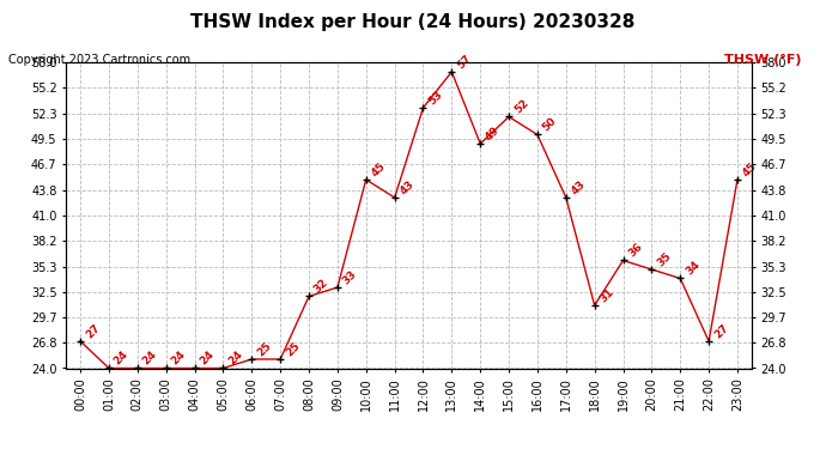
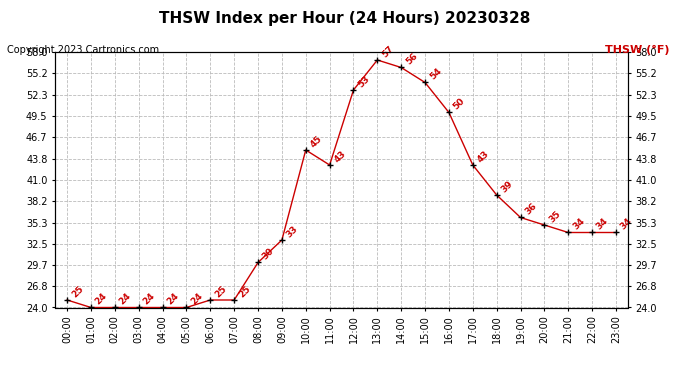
00:00: 27 -> 25
08:00: 32 -> 30
14:00: 49 -> 56
15:00: 52 -> 54
18:00: 31 -> 39
22:00: 27 -> 34
23:00: 45 -> 34
